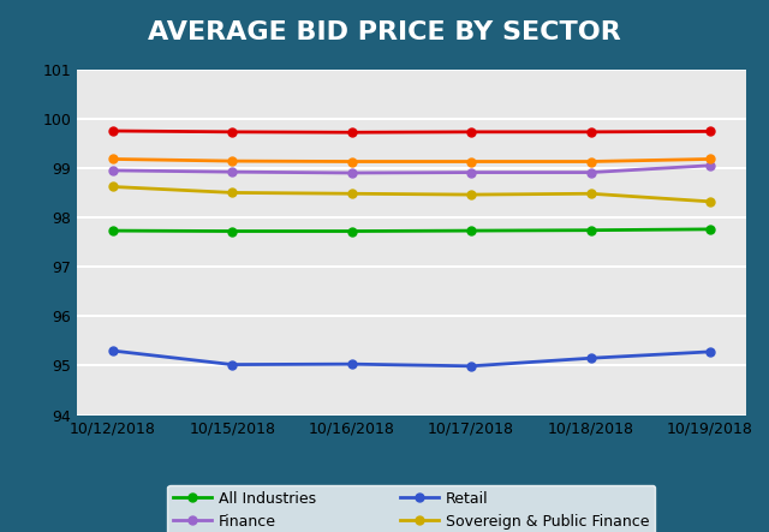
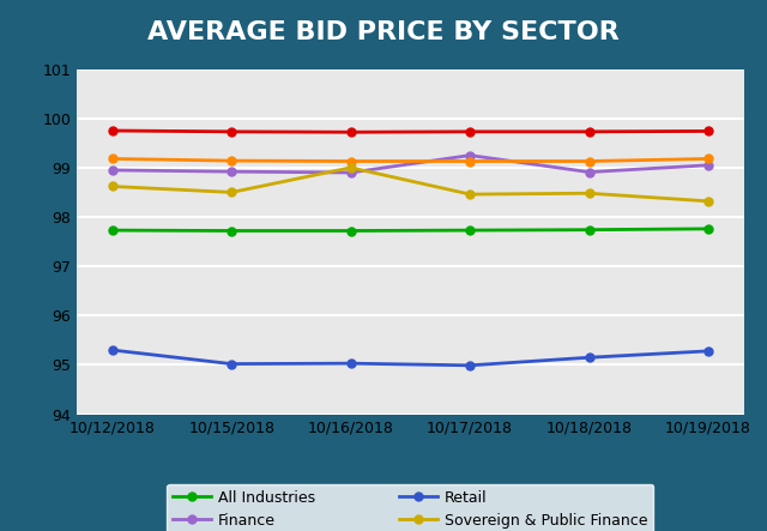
Sovereign & Public Finance/10/16/2018: 98.48 -> 99.00
Finance/10/17/2018: 98.91 -> 99.25
